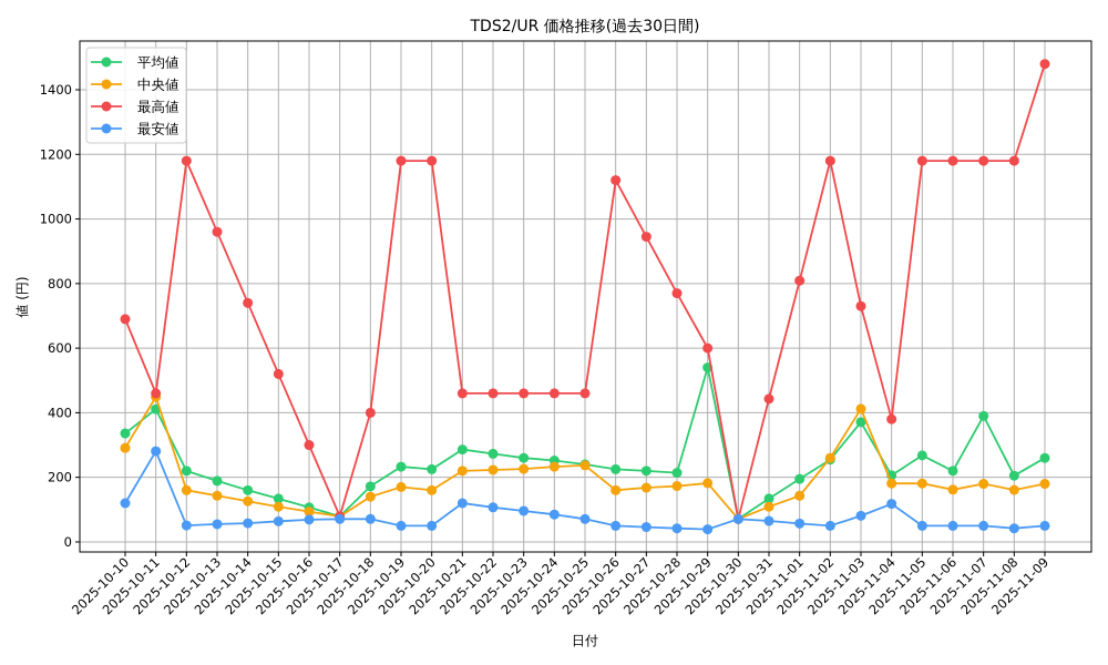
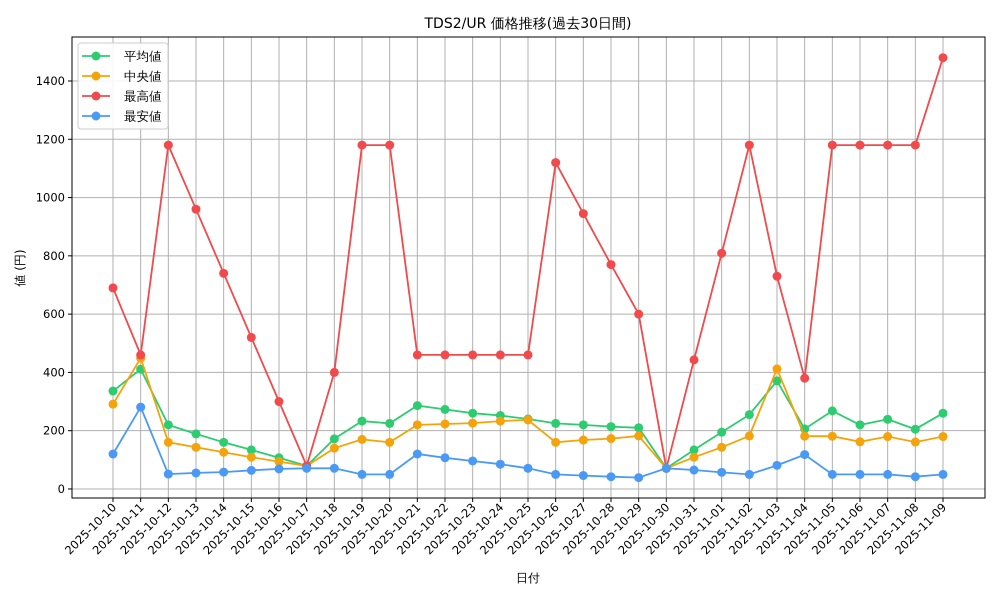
平均値/2025-10-29: 540 -> 210
中央値/2025-11-02: 260 -> 180
平均値/2025-11-07: 390 -> 240
